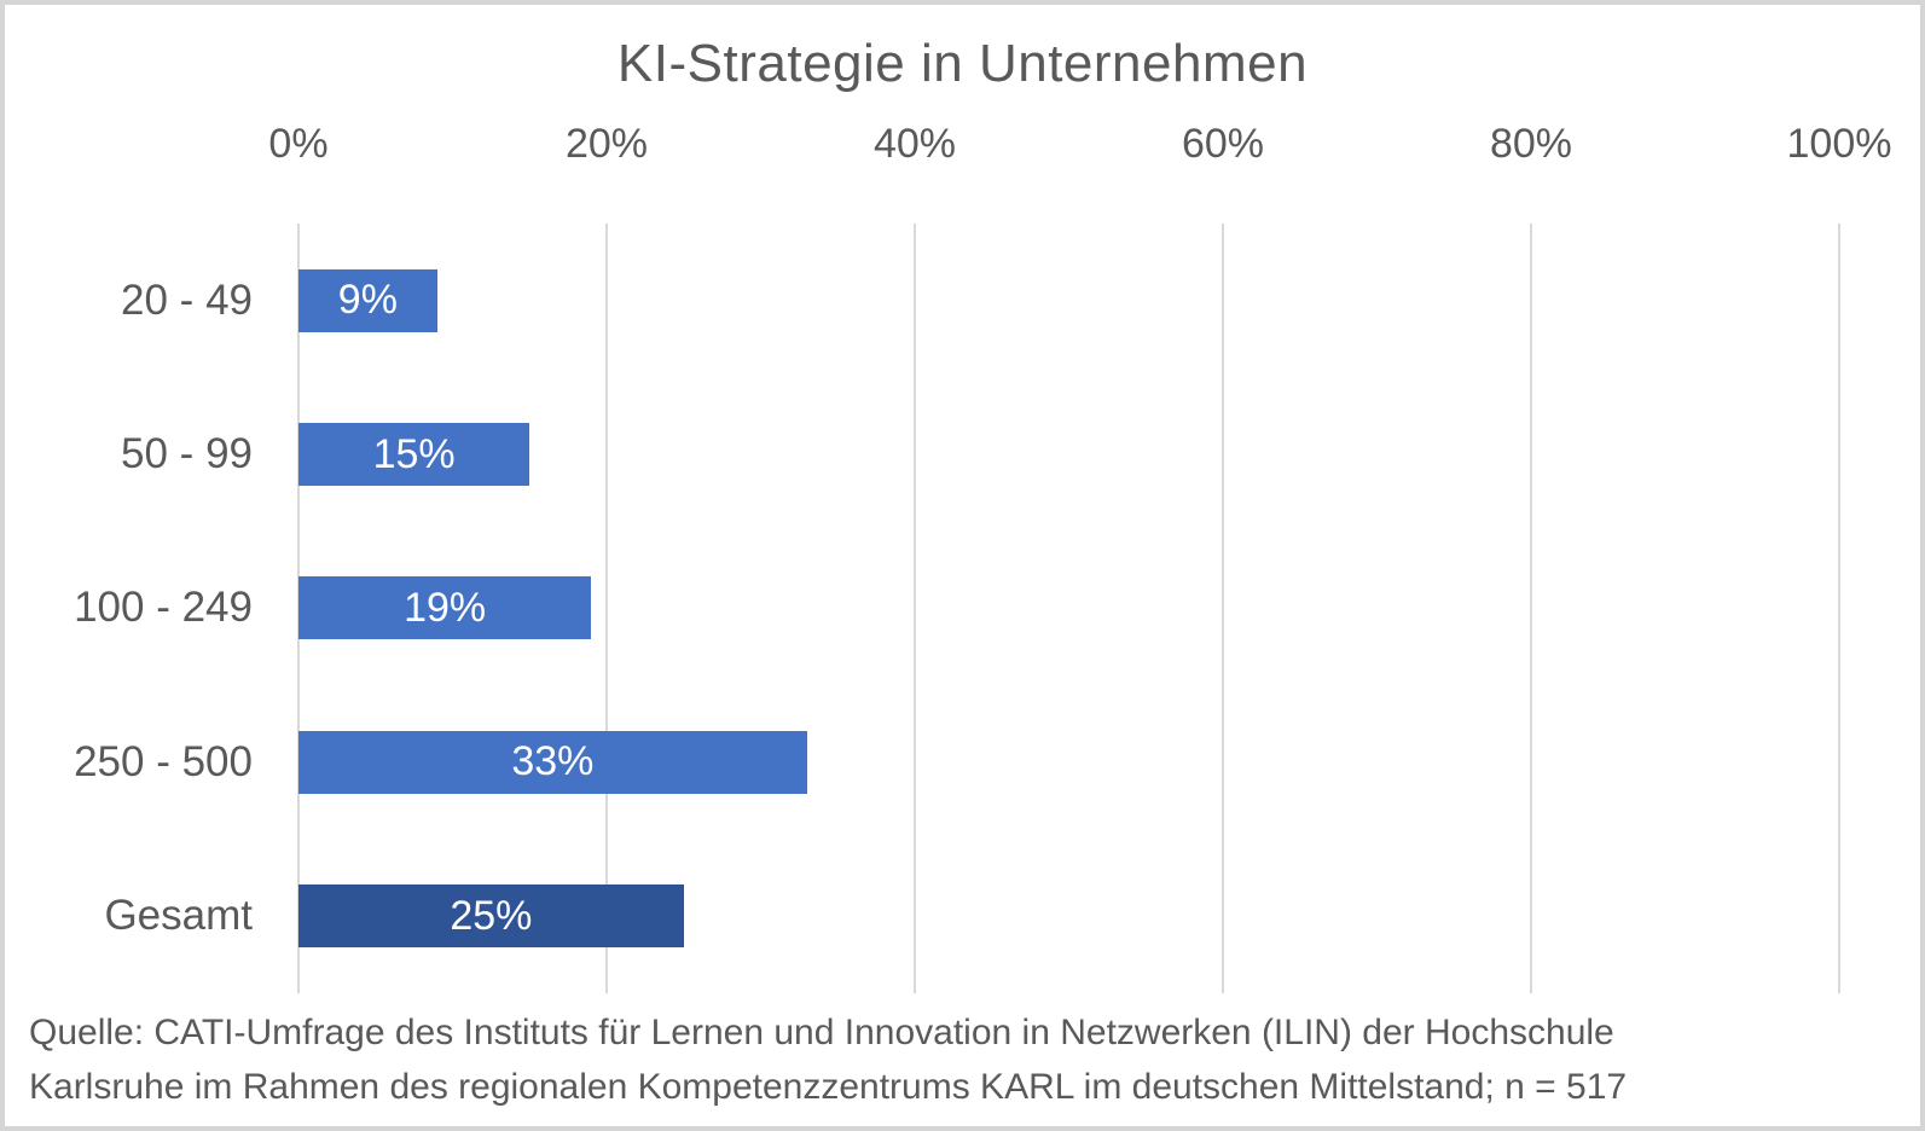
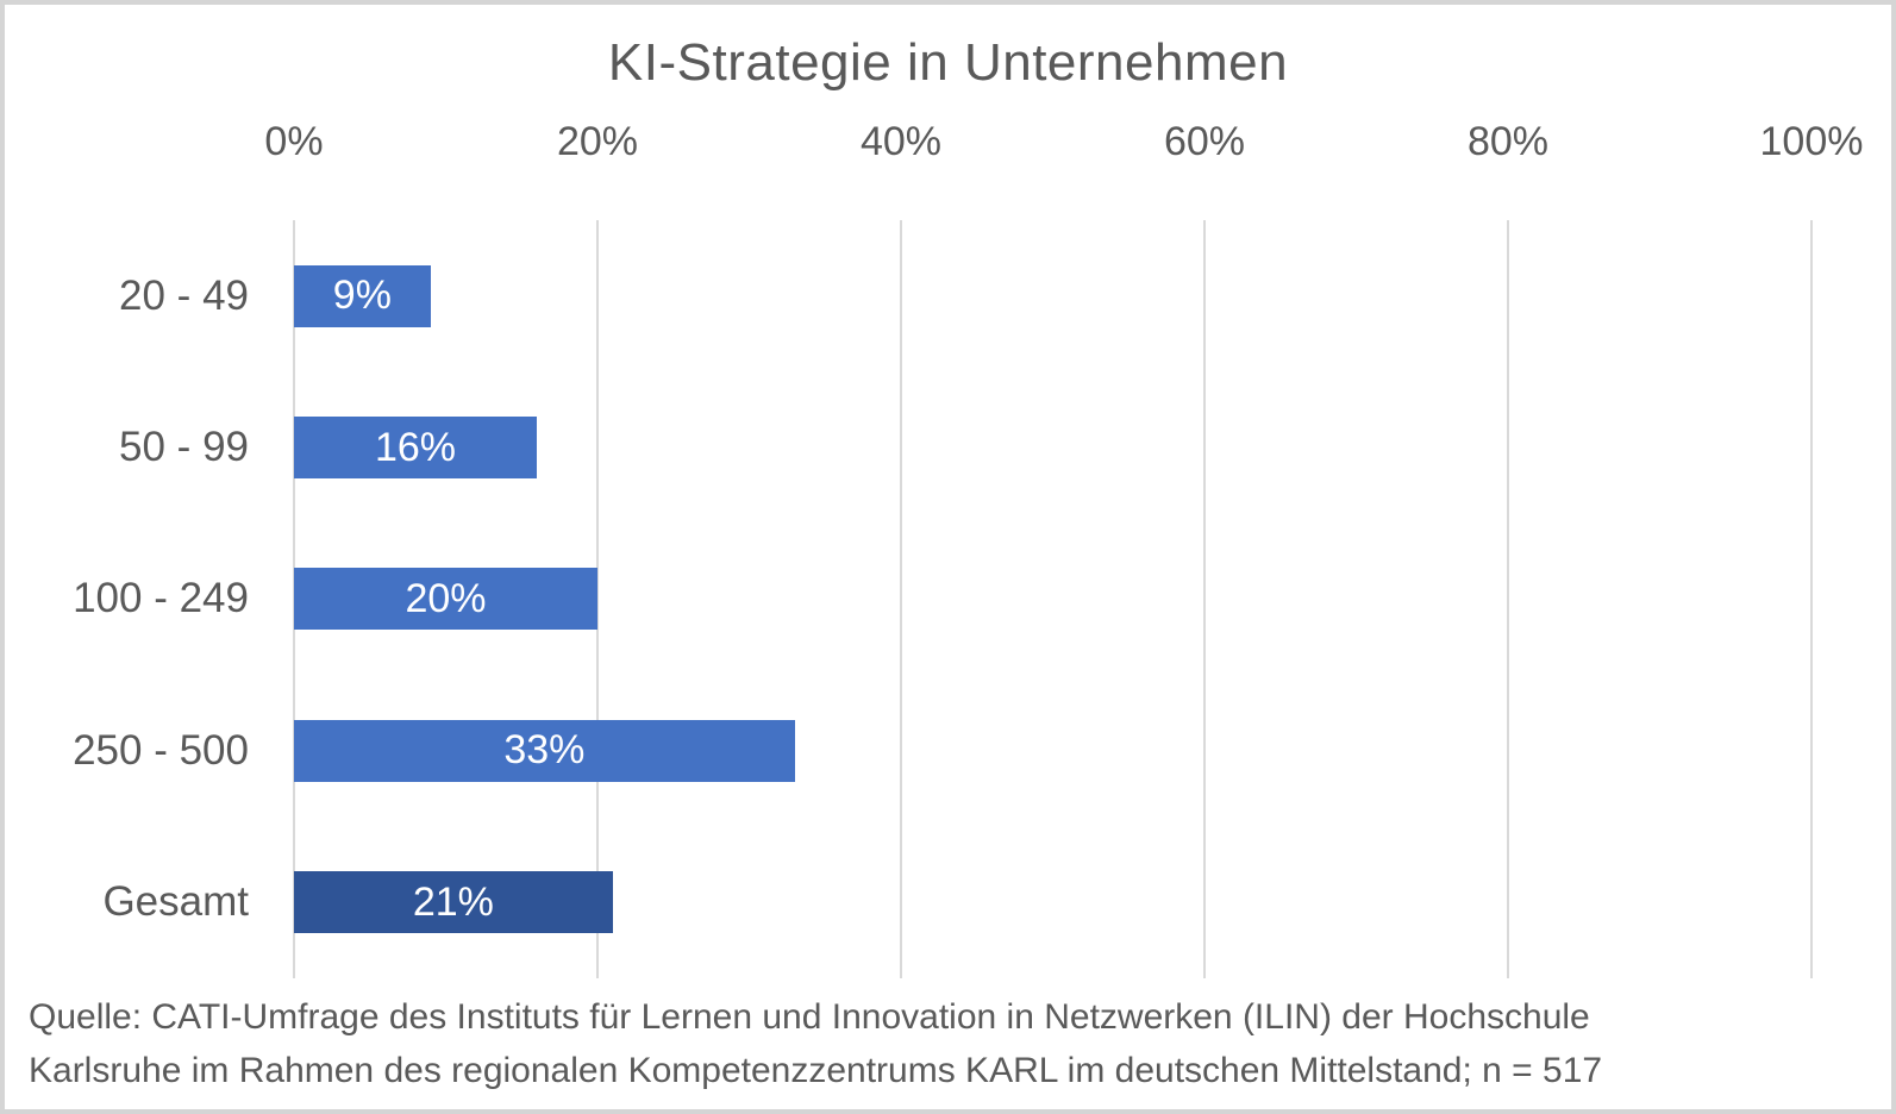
50 - 99: 15% -> 16%
100 - 249: 19% -> 20%
Gesamt: 25% -> 21%
